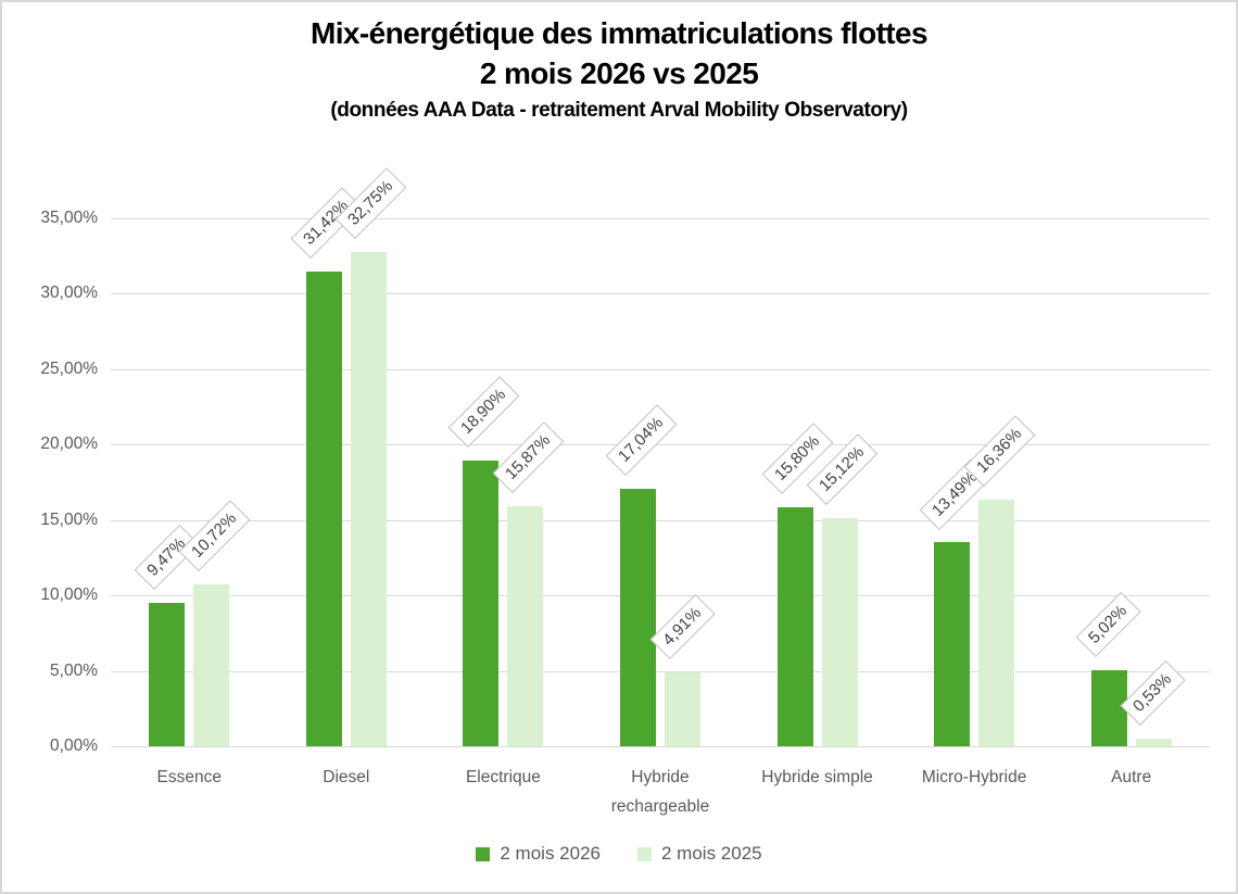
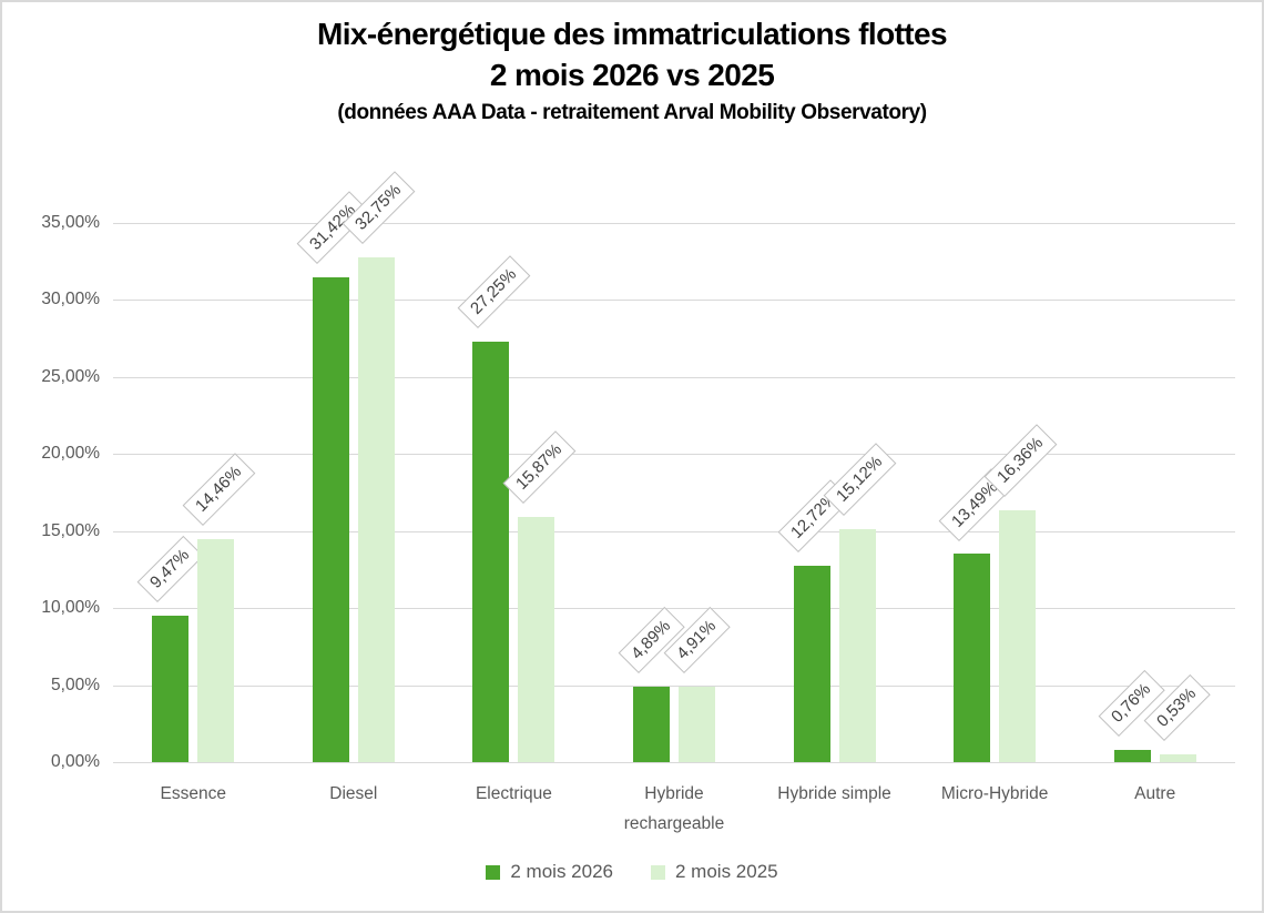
2 mois 2025/Essence: 10,72% -> 14,46%
2 mois 2026/Electrique: 18,90% -> 27,25%
2 mois 2026/Hybride rechargeable: 17,04% -> 4,89%
2 mois 2026/Hybride simple: 15,80% -> 12,72%
2 mois 2026/Autre: 5,02% -> 0,76%
